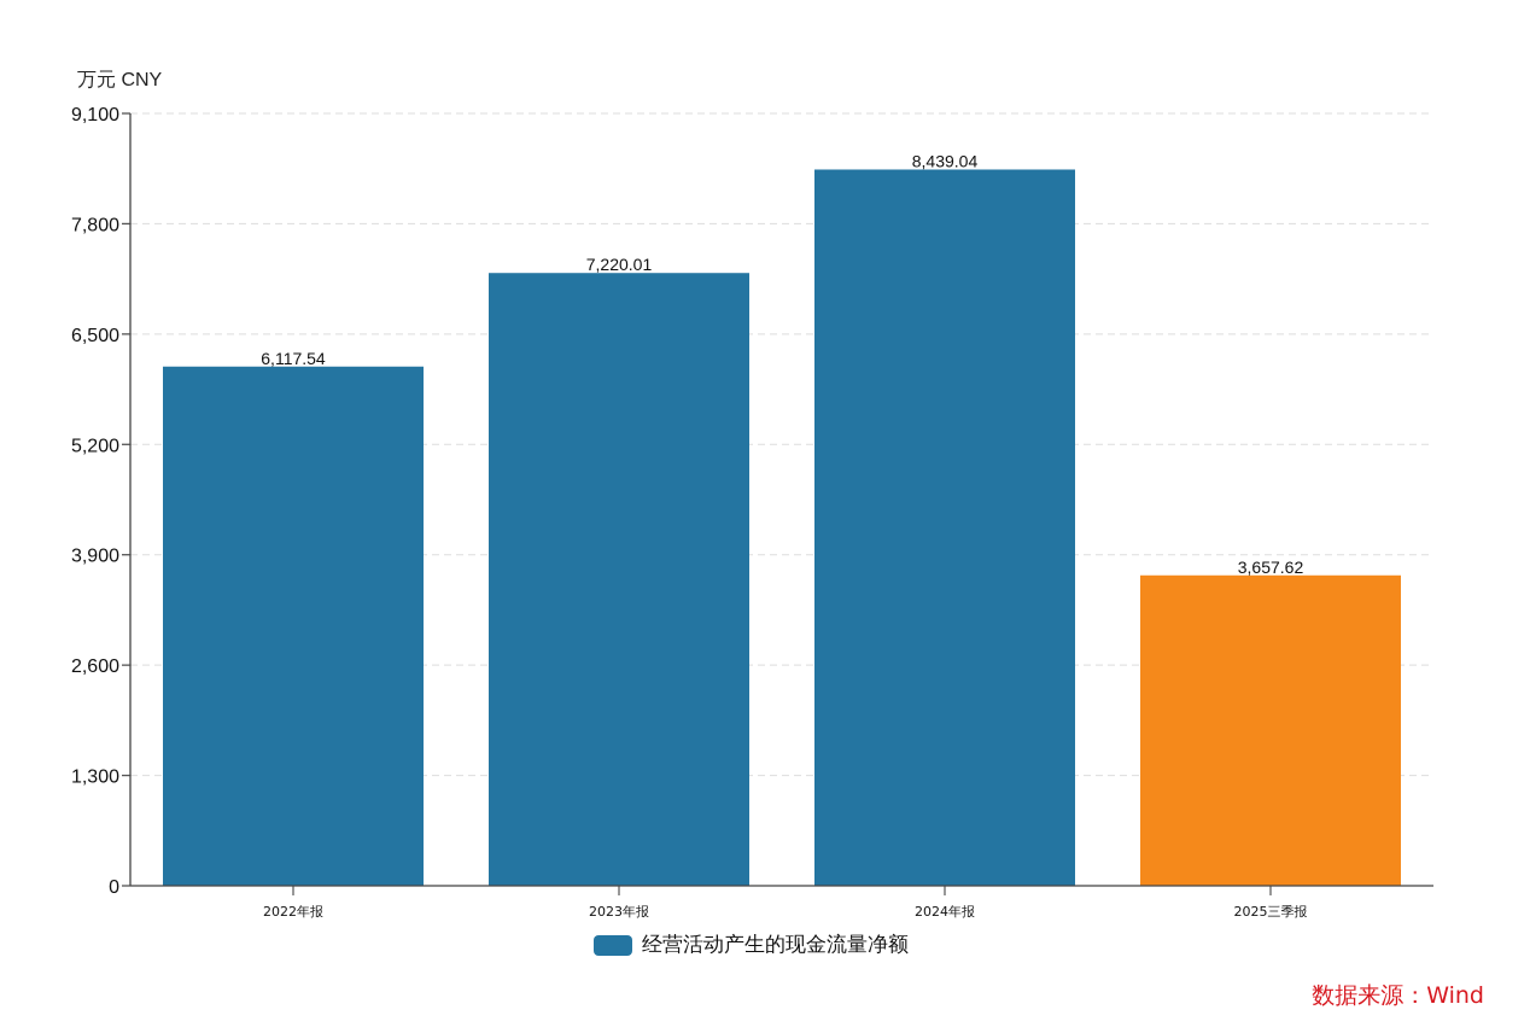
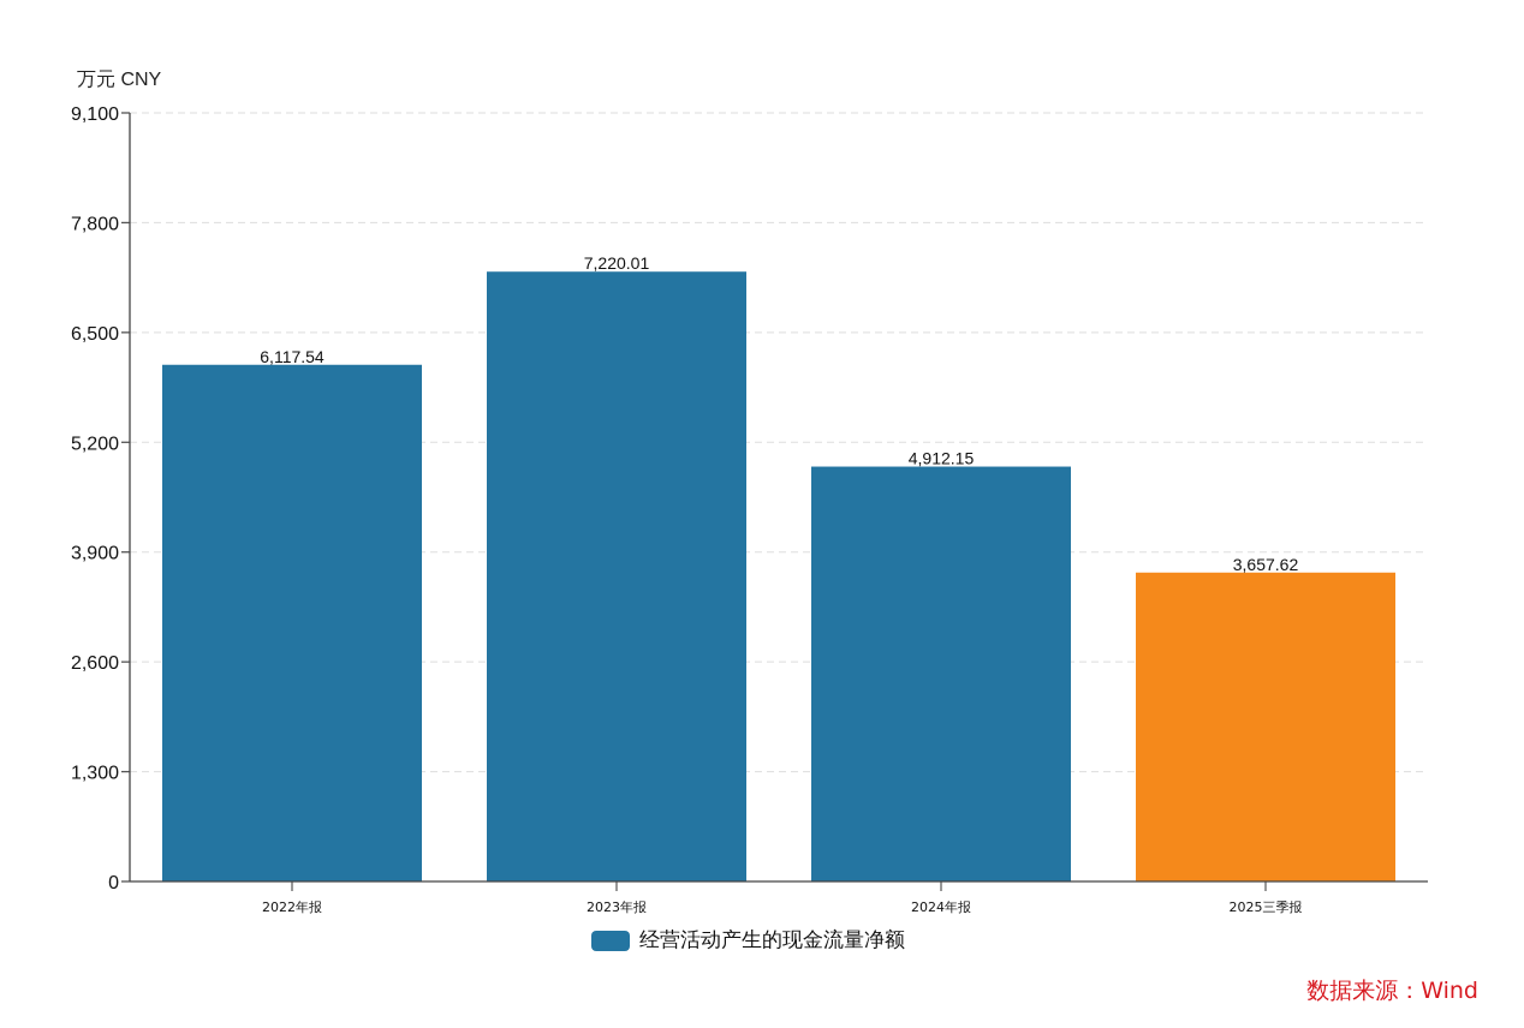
2024年报: 8,439.04 -> 4,912.15
